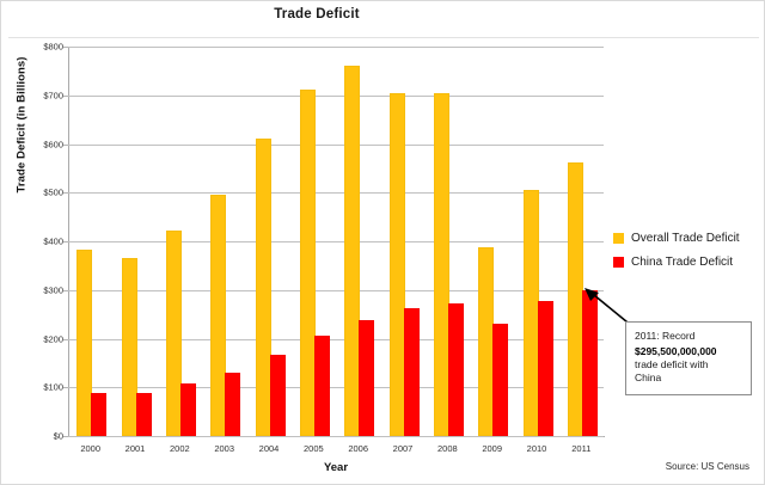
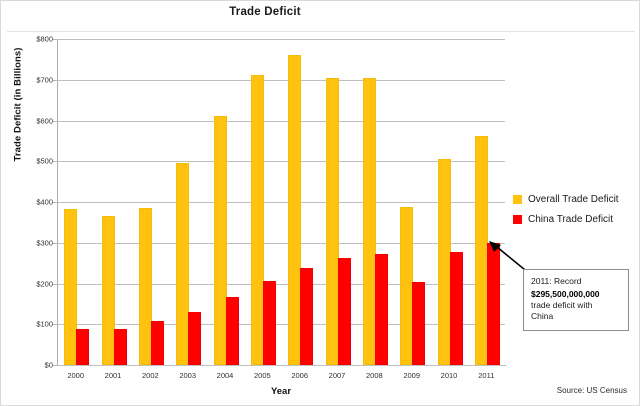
Overall Trade Deficit/2002: $420 -> $380
China Trade Deficit/2009: $230 -> $200
